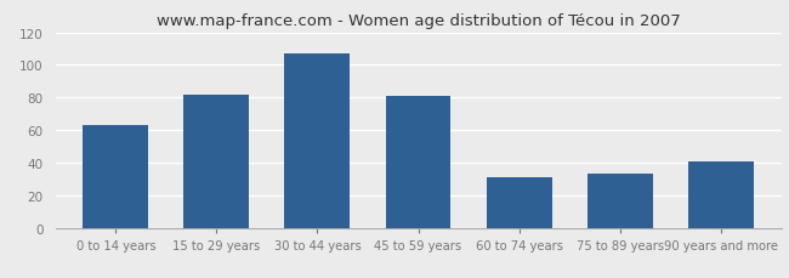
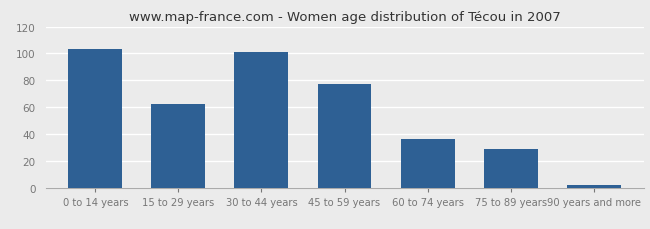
0 to 14 years: 63 -> 103
15 to 29 years: 82 -> 62
30 to 44 years: 107 -> 101
45 to 59 years: 81 -> 77
60 to 74 years: 31 -> 36
75 to 89 years: 33 -> 29
90 years and more: 41 -> 2
